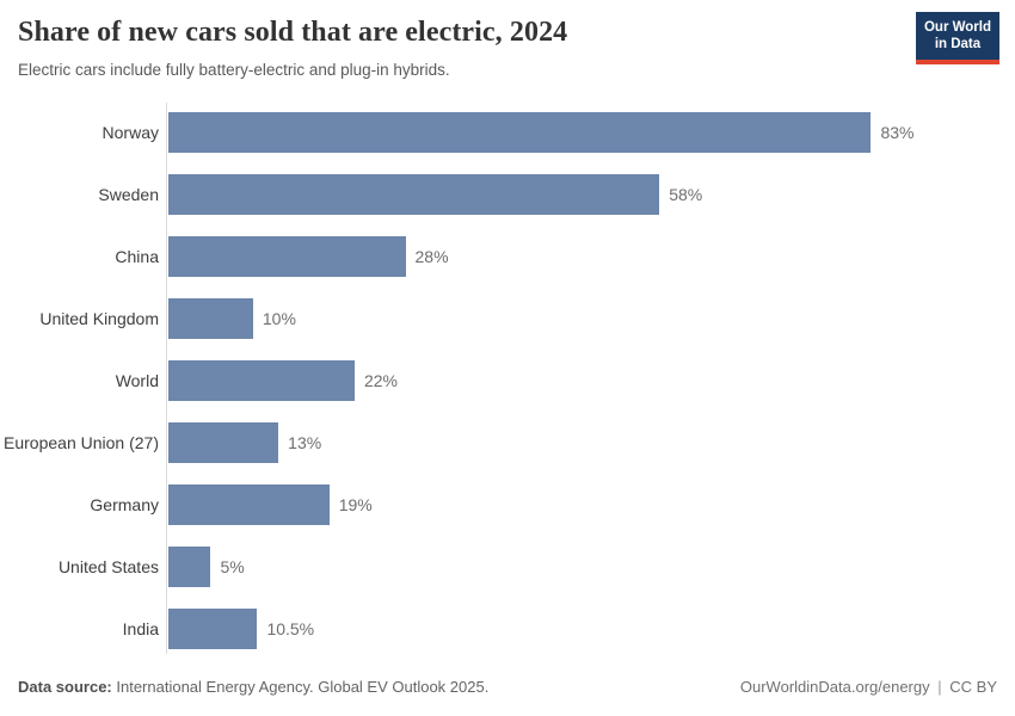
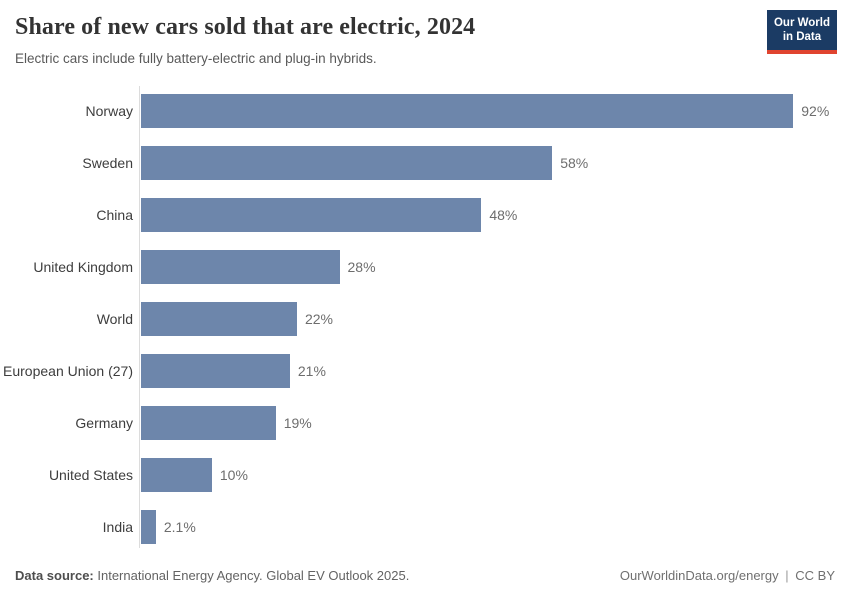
Norway: 83% -> 92%
China: 28% -> 48%
United Kingdom: 10% -> 28%
European Union (27): 13% -> 21%
United States: 5% -> 10%
India: 10.5% -> 2.1%
